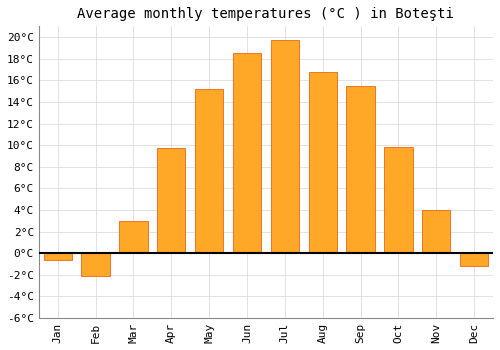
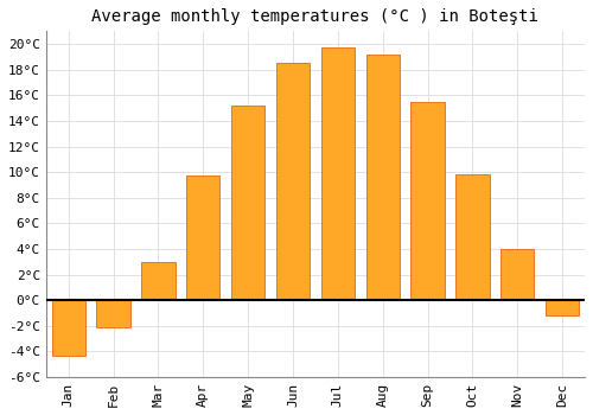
Jan: -0.6°C -> -4.3°C
Aug: 16.8°C -> 19.2°C
